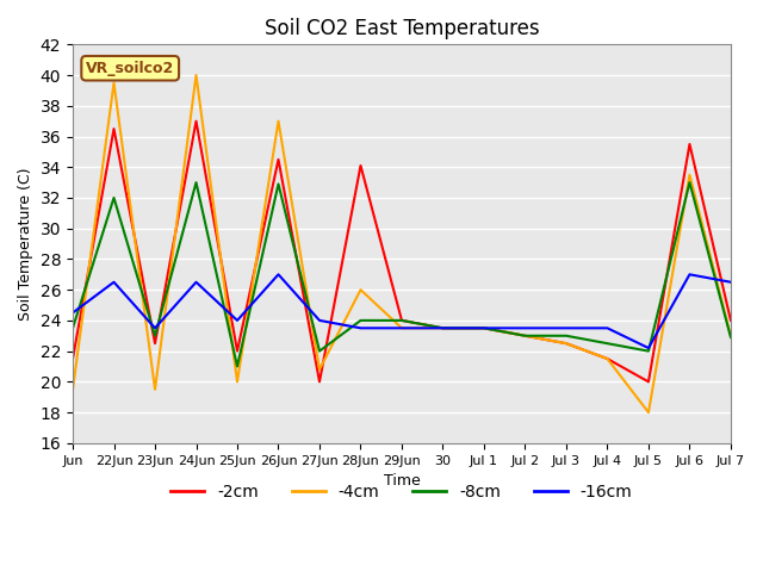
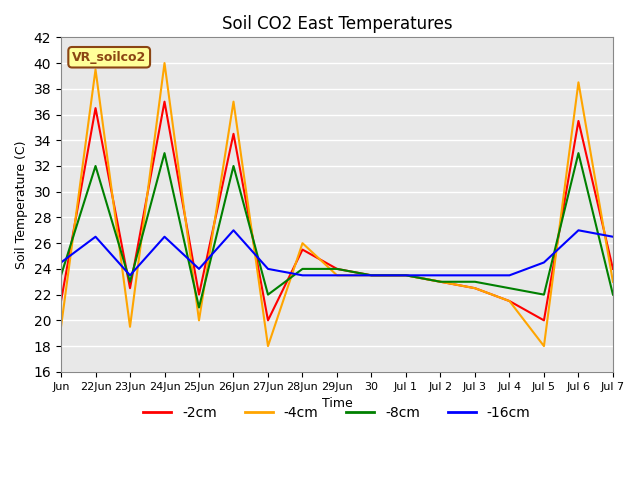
-8cm/26Jun: 32.9 -> 32.0
-4cm/27Jun: 20.8 -> 18.0
-2cm/28Jun: 34.1 -> 25.5
-16cm/Jul 5: 22.2 -> 24.5
-4cm/Jul 6: 33.5 -> 38.5
-8cm/Jul 7: 22.9 -> 22.0
